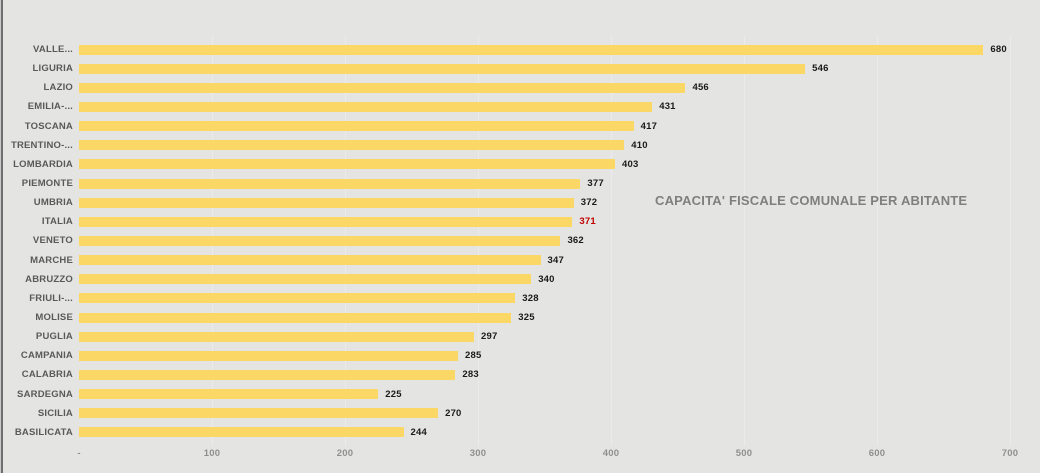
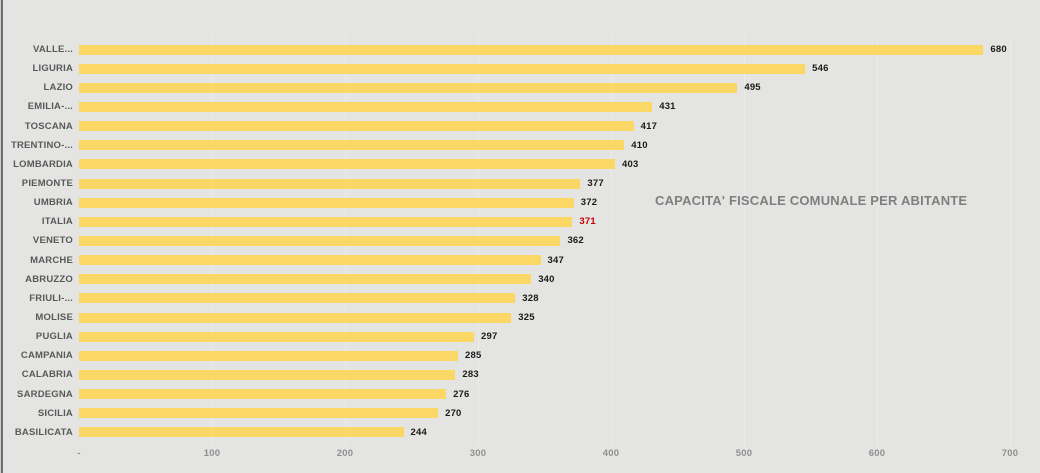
LAZIO: 456 -> 495
SARDEGNA: 225 -> 276
